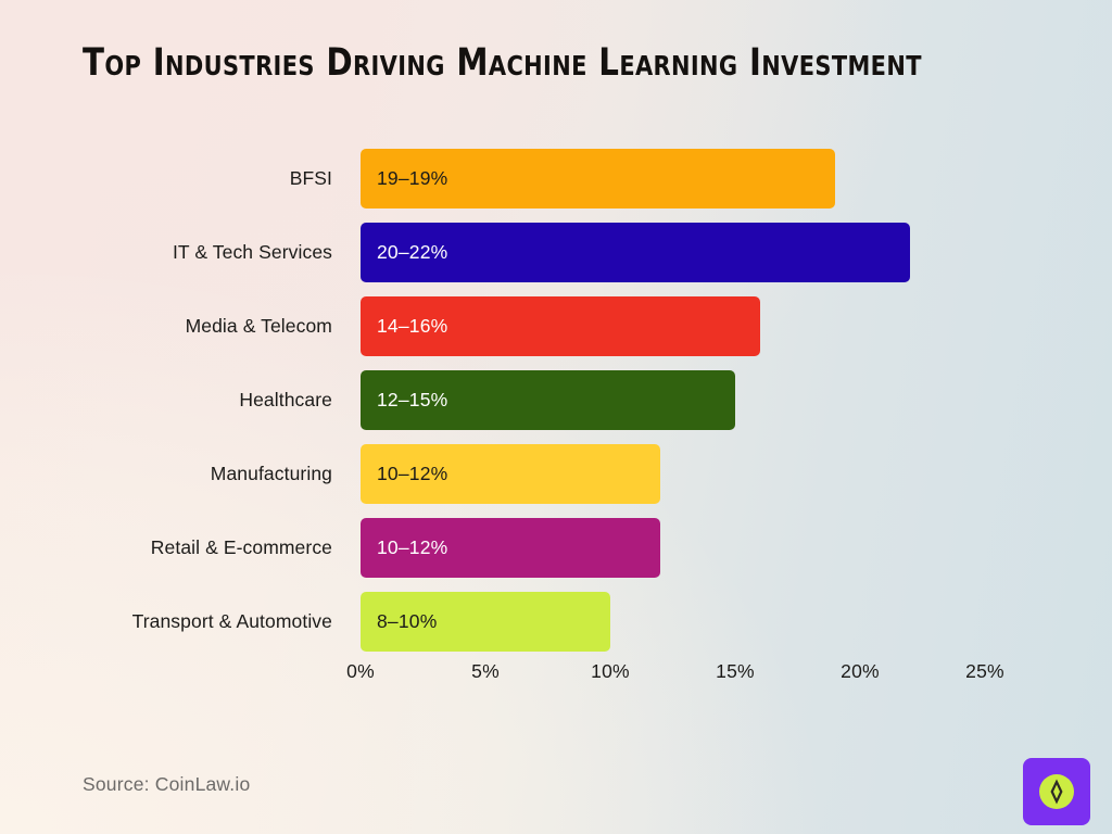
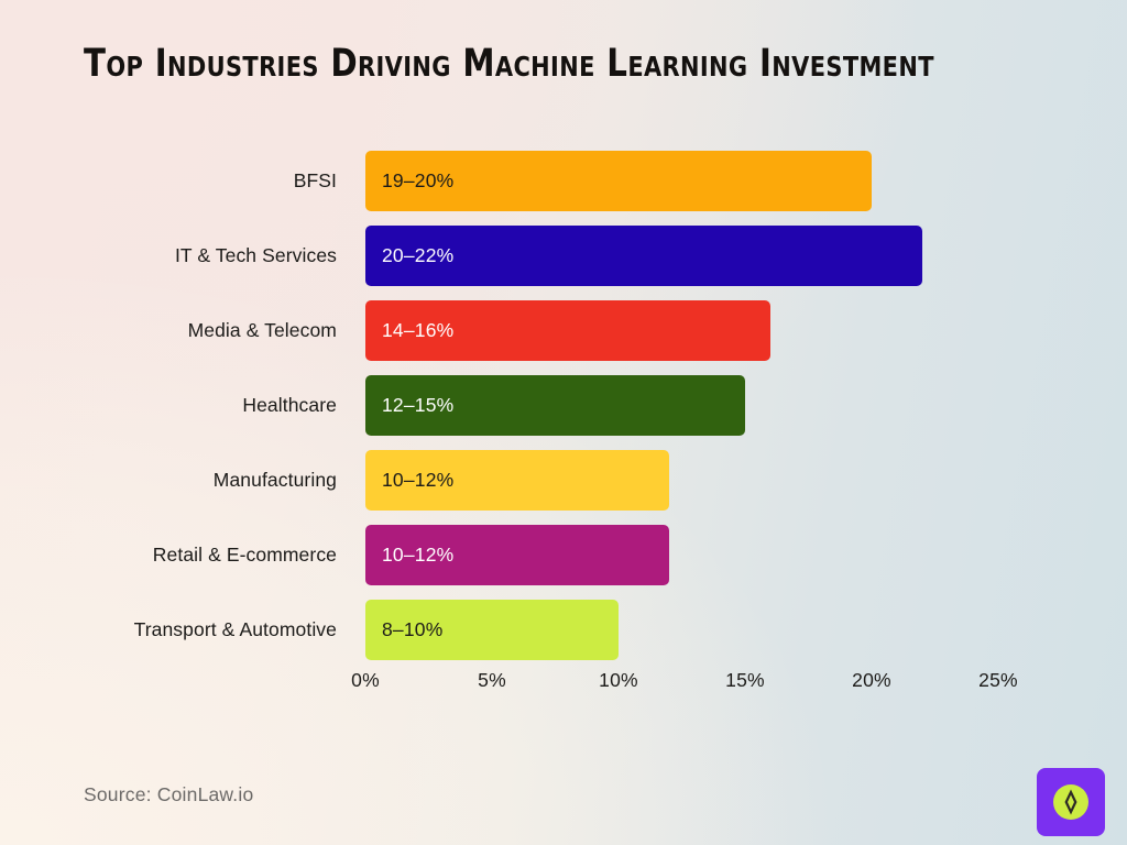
BFSI: 19 -> 20
